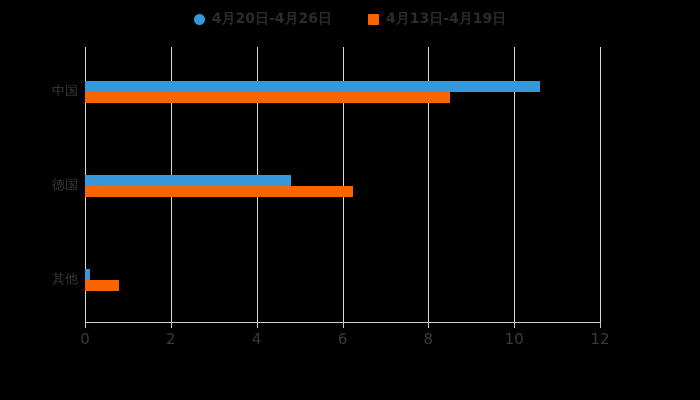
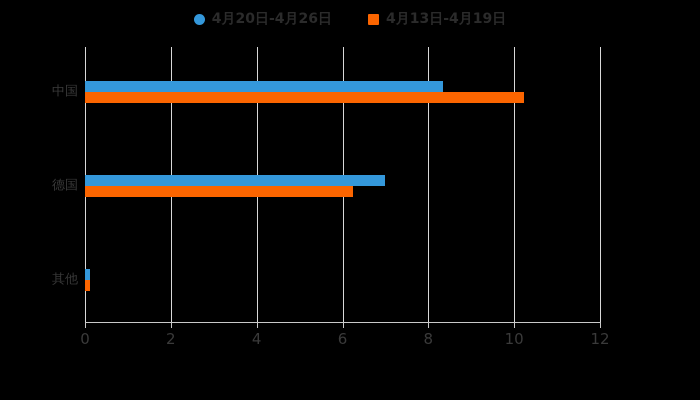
4月20日-4月26日/中国: 10.6 -> 8.3
4月13日-4月19日/中国: 8.5 -> 10.2
4月20日-4月26日/德国: 4.8 -> 7.0
4月13日-4月19日/其他: 0.8 -> 0.1
